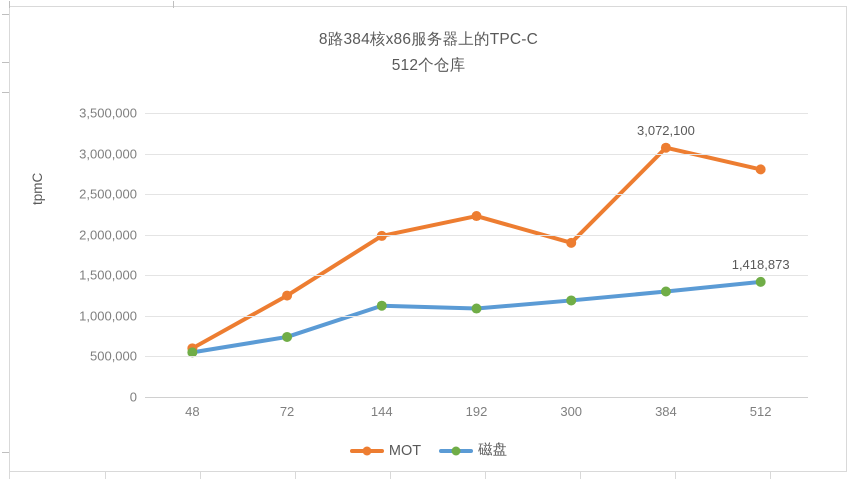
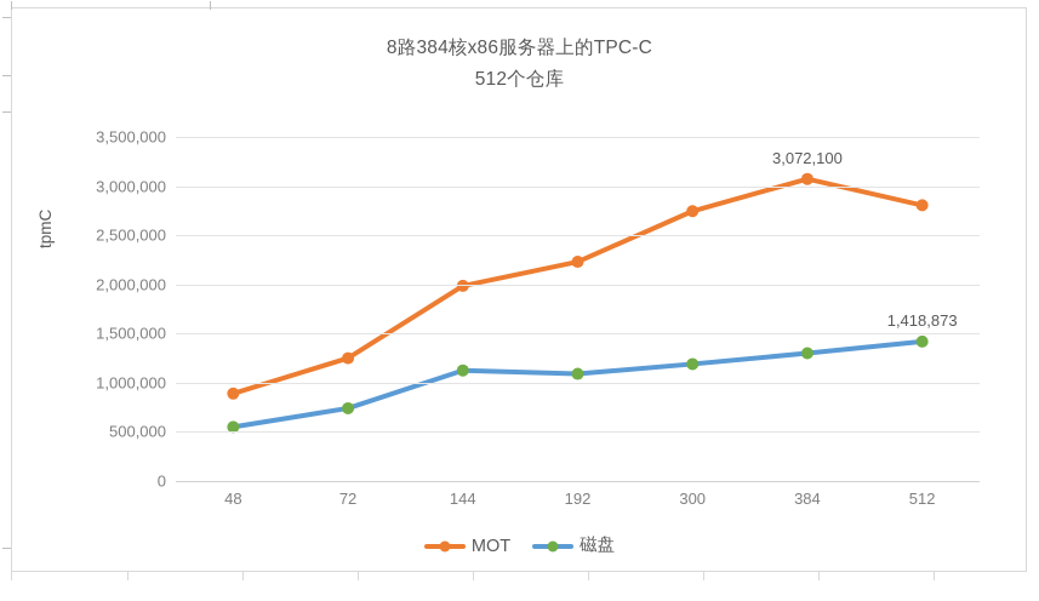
MOT/48: 600000 -> 900000
MOT/300: 1900000 -> 2700000
